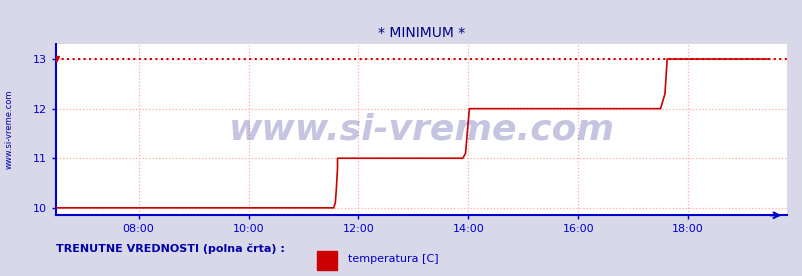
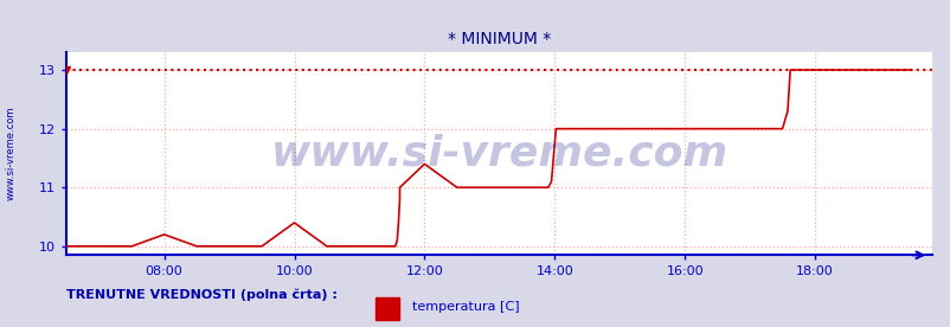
08:00: 10.0 -> 10.2
10:00: 10.0 -> 10.4
12:00: 11.0 -> 11.4
